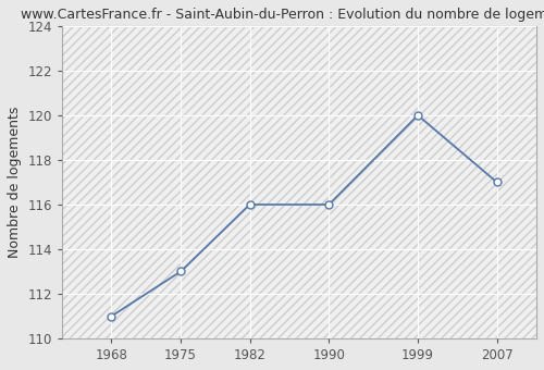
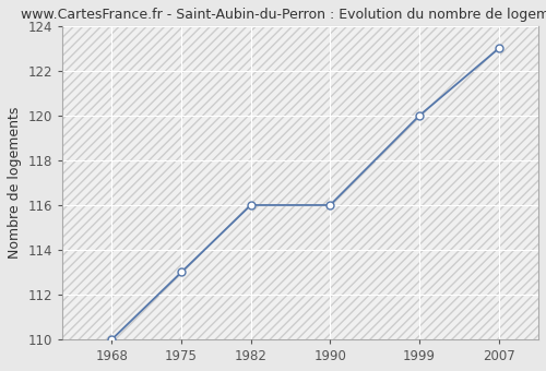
1968: 111 -> 110
2007: 117 -> 123
